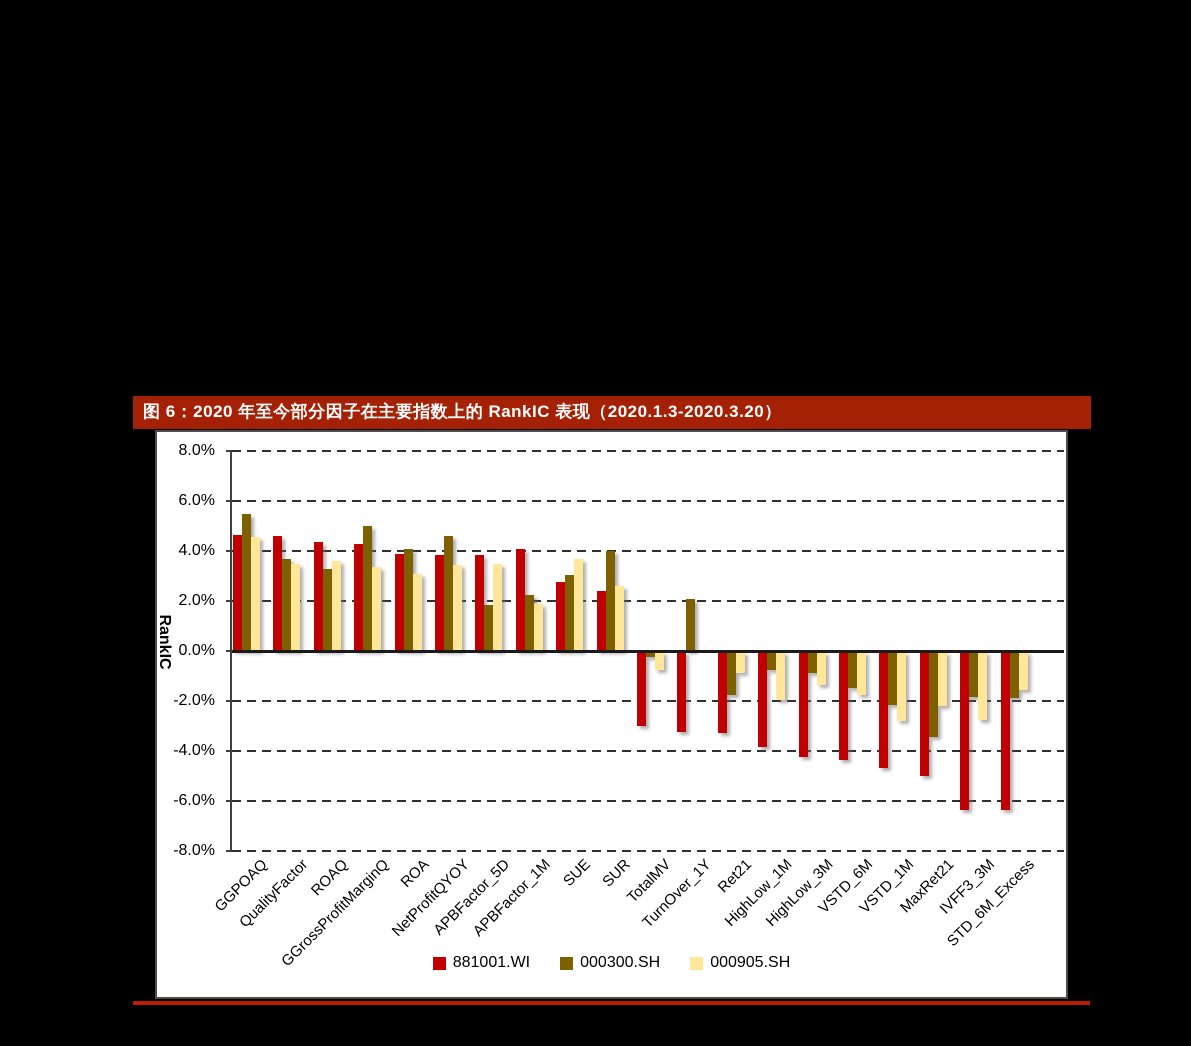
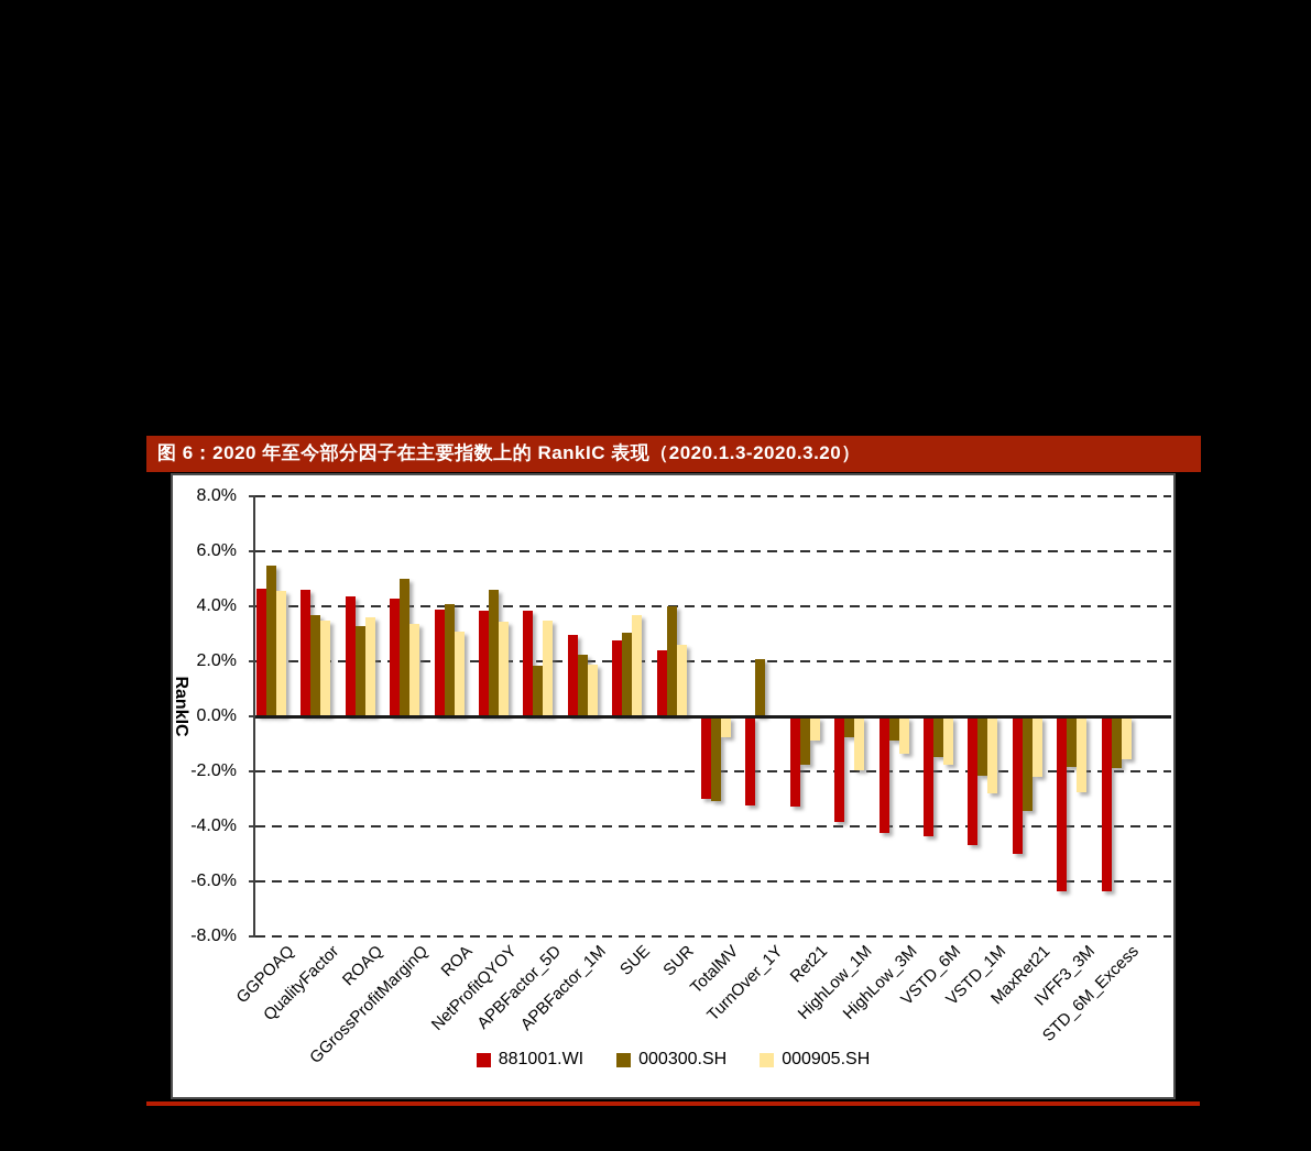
881001.WI/APBFactor_1M: 4.1% -> 3.0%
000300.SH/TotalMV: -0.2% -> -3.0%
